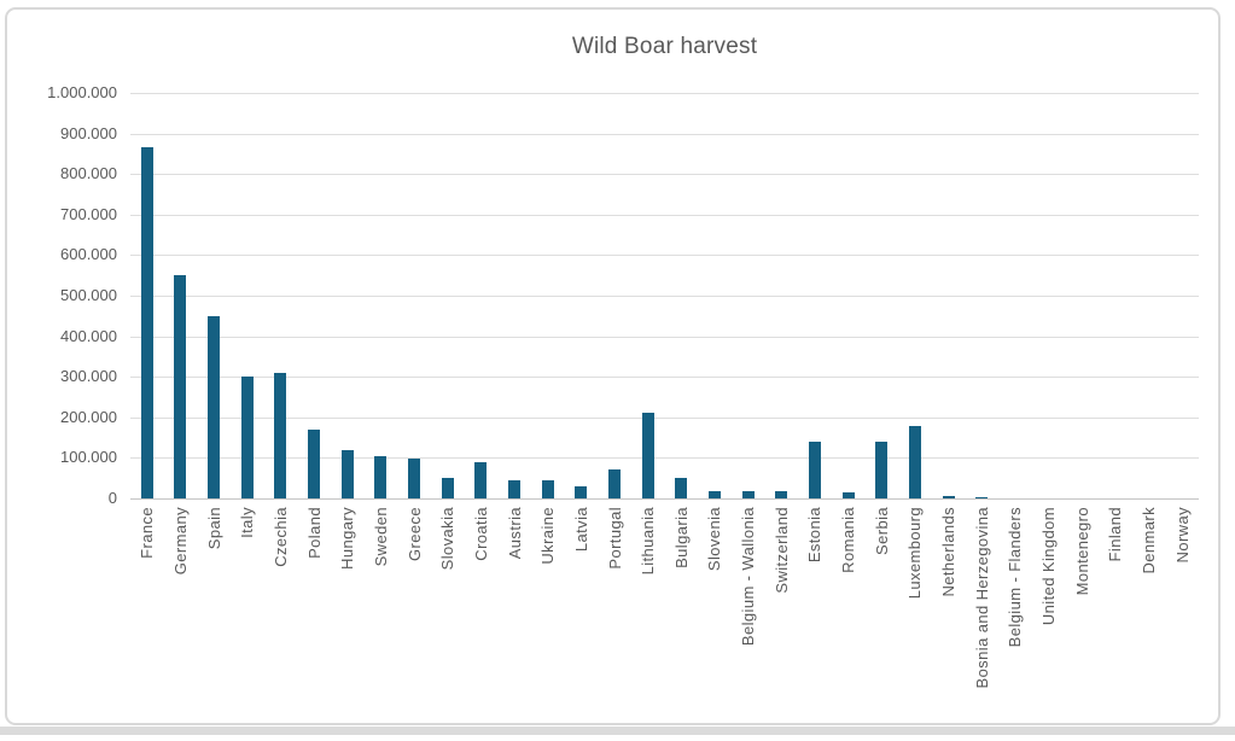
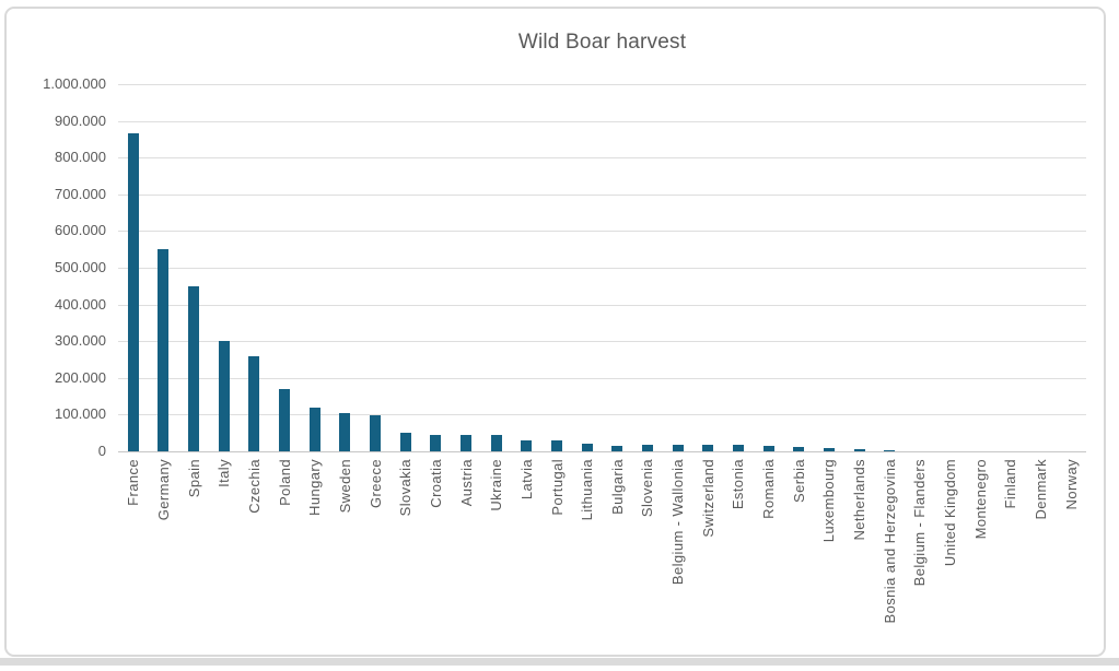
Czechia: 310000 -> 260000
Croatia: 90000 -> 50000
Portugal: 70000 -> 30000
Lithuania: 210000 -> 20000
Bulgaria: 50000 -> 20000
Estonia: 140000 -> 20000
Serbia: 140000 -> 10000
Luxembourg: 180000 -> 10000
